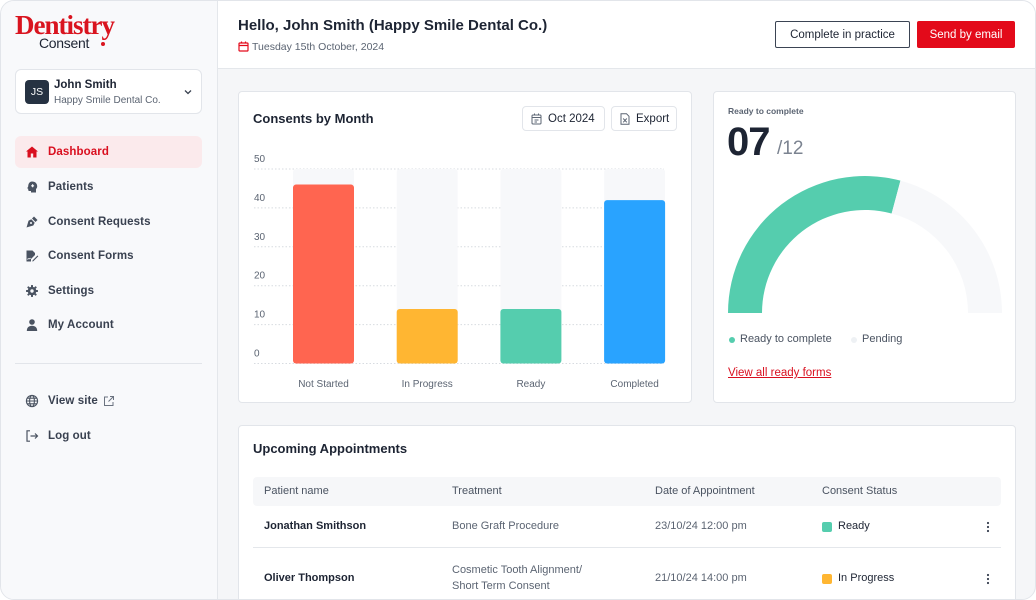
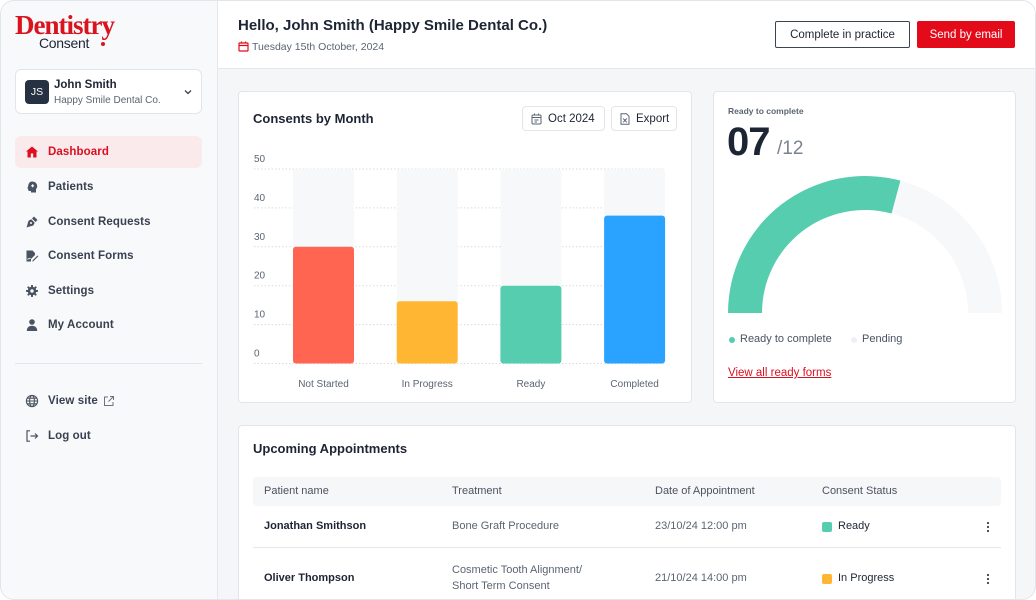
Not Started: 46 -> 30
In Progress: 14 -> 16
Ready: 14 -> 20
Completed: 42 -> 38
